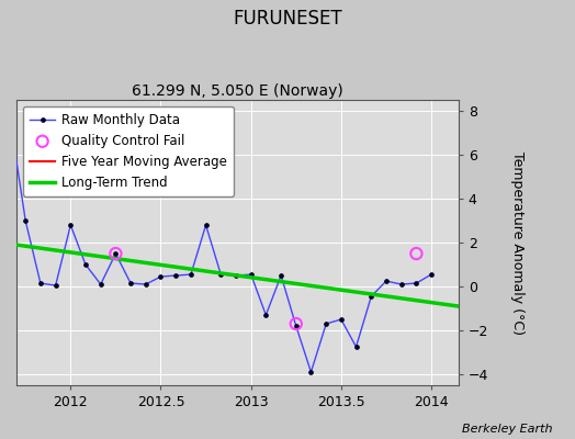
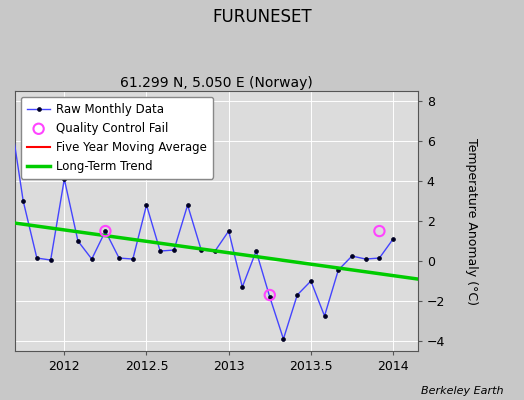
Raw Monthly Data/2012: 2.8 -> 4.1
Raw Monthly Data/2012.5: 0.5 -> 2.8
Raw Monthly Data/2013: 0.6 -> 1.5
Raw Monthly Data/2013.5: -1.5 -> -1.0
Raw Monthly Data/2014: 0.6 -> 1.1
